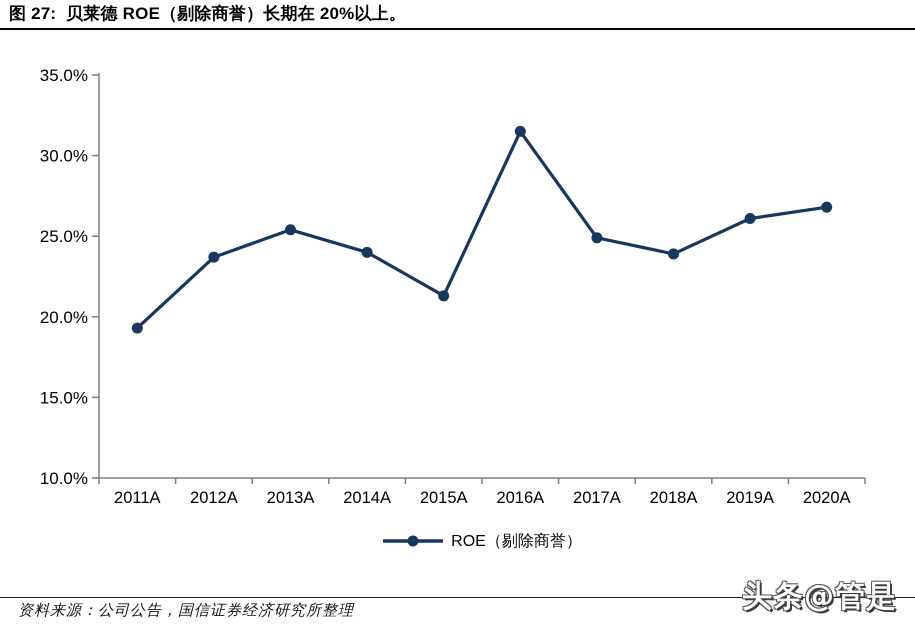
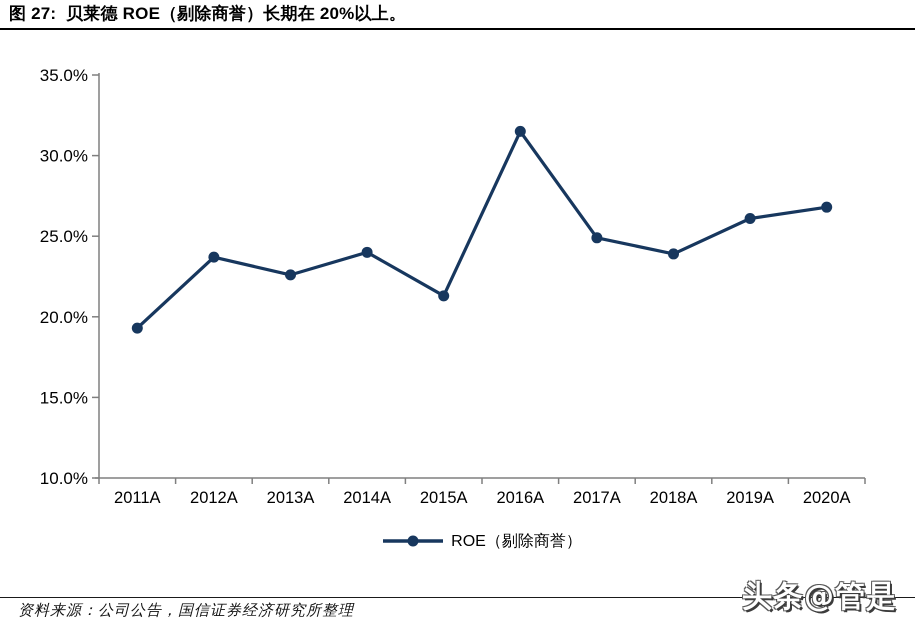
2013A: 25.4% -> 22.6%
